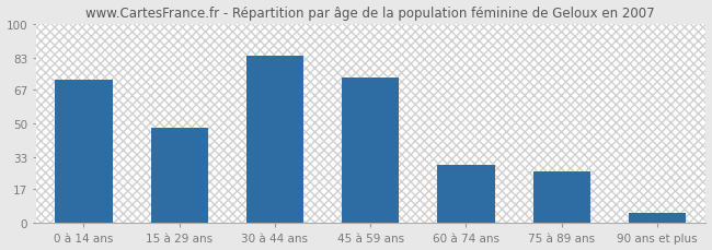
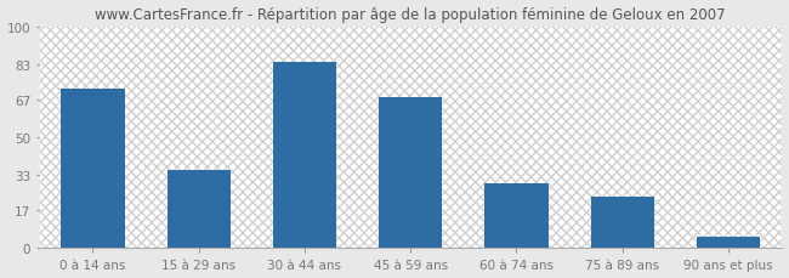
15 à 29 ans: 48 -> 35
45 à 59 ans: 73 -> 68
75 à 89 ans: 26 -> 23
